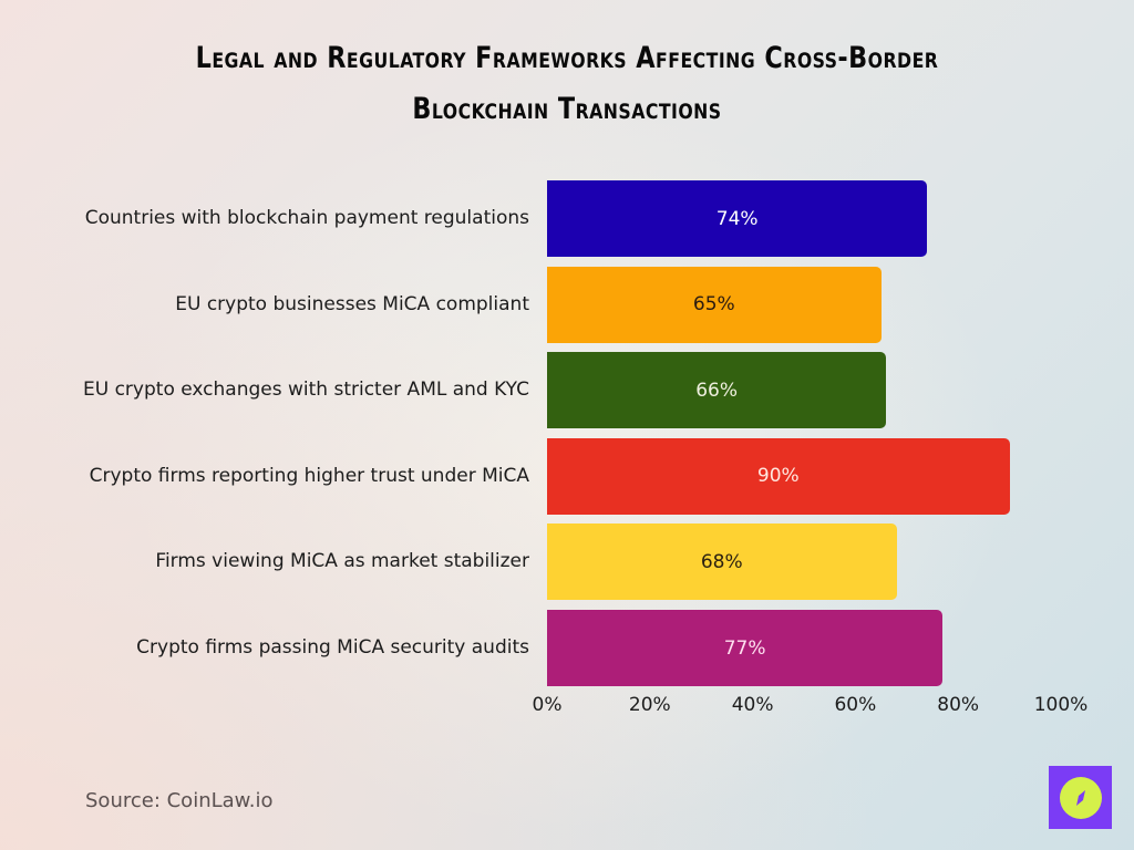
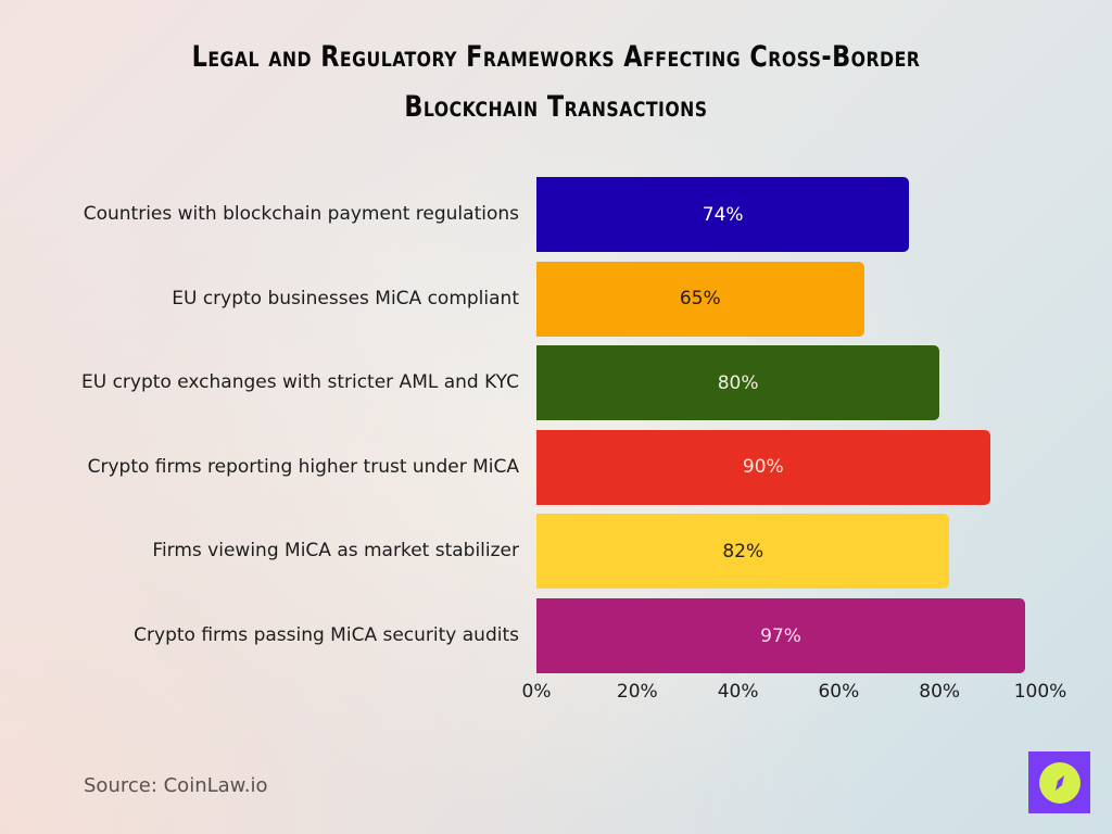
EU crypto exchanges with stricter AML and KYC: 66% -> 80%
Firms viewing MiCA as market stabilizer: 68% -> 82%
Crypto firms passing MiCA security audits: 77% -> 97%
